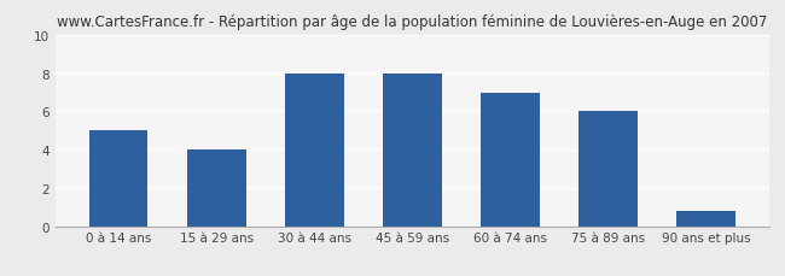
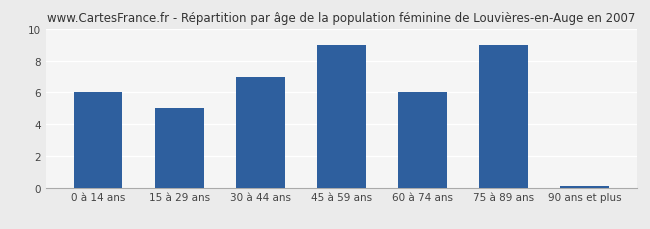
0 à 14 ans: 5.0 -> 6.0
15 à 29 ans: 4.0 -> 5.0
30 à 44 ans: 8.0 -> 7.0
45 à 59 ans: 8.0 -> 9.0
60 à 74 ans: 7.0 -> 6.0
75 à 89 ans: 6.0 -> 9.0
90 ans et plus: 0.8 -> 0.1
